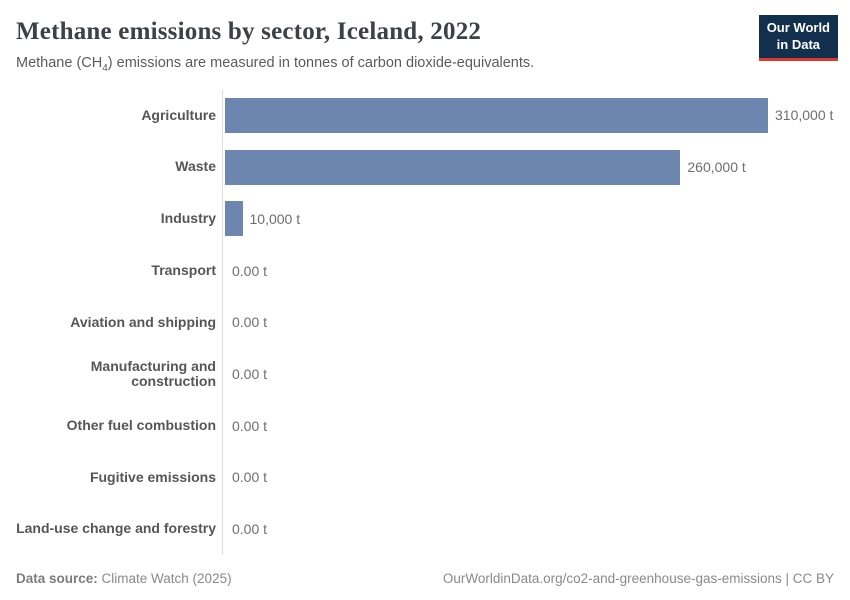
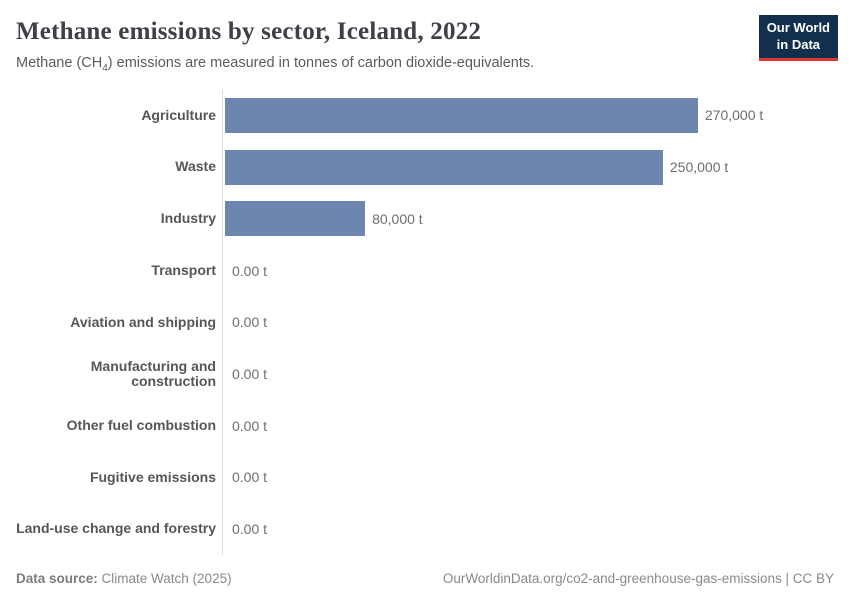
Agriculture: 310,000 -> 270,000
Waste: 260,000 -> 250,000
Industry: 10,000 -> 80,000
